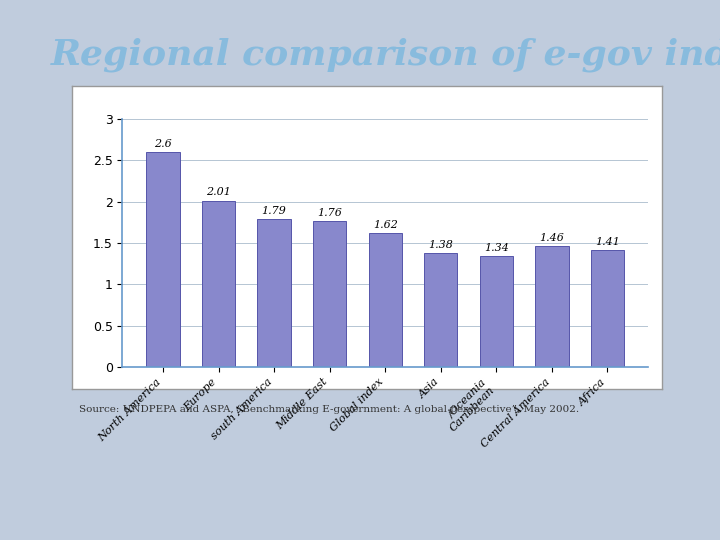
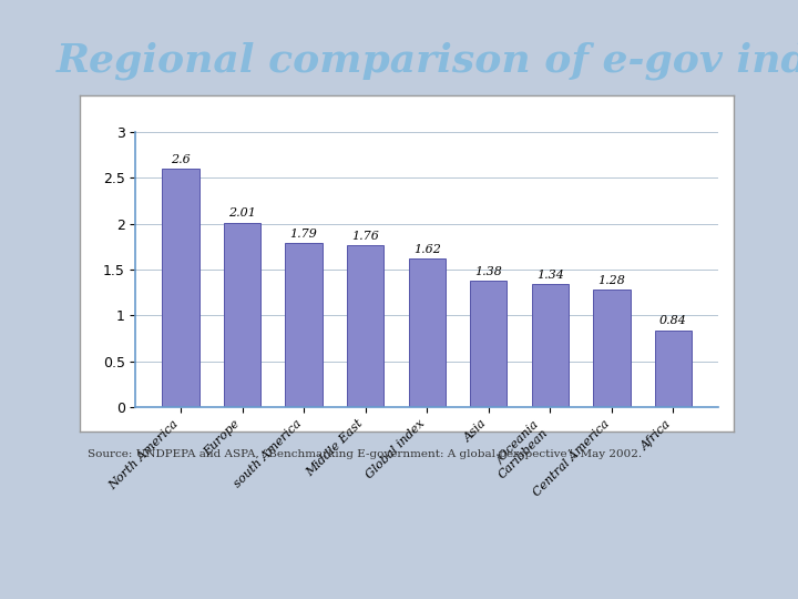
Central America: 1.46 -> 1.28
Africa: 1.41 -> 0.84
